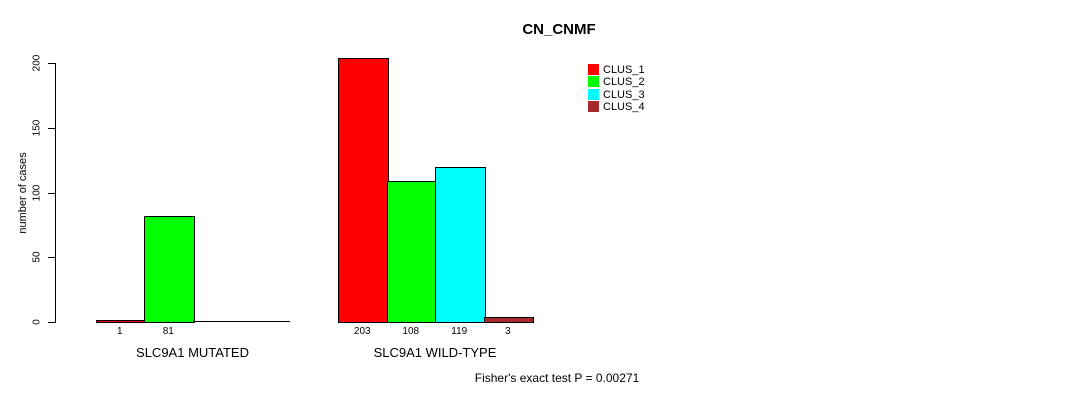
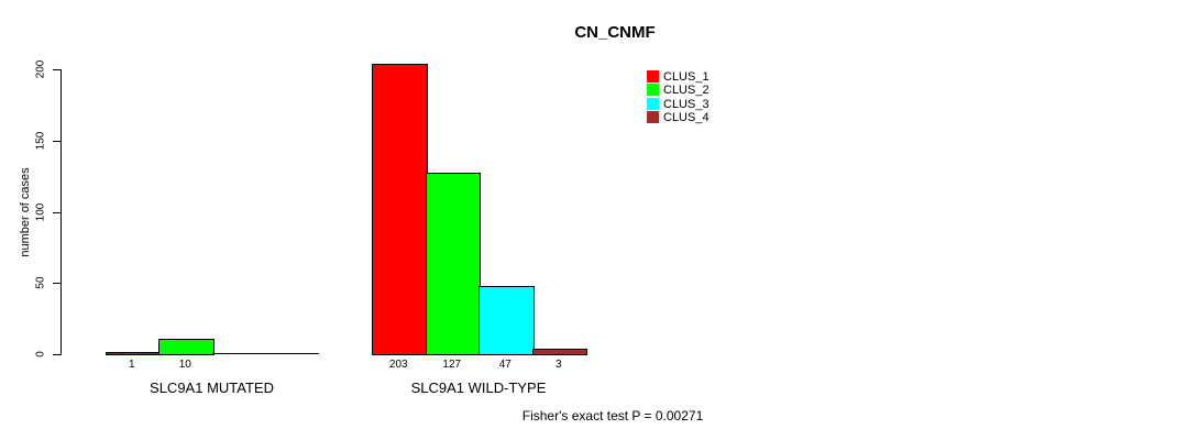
CLUS_2/SLC9A1 MUTATED: 81 -> 10
CLUS_2/SLC9A1 WILD-TYPE: 108 -> 127
CLUS_3/SLC9A1 WILD-TYPE: 119 -> 47
